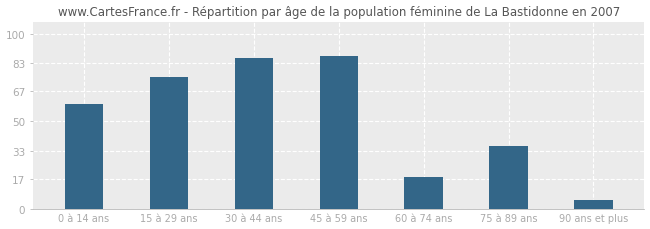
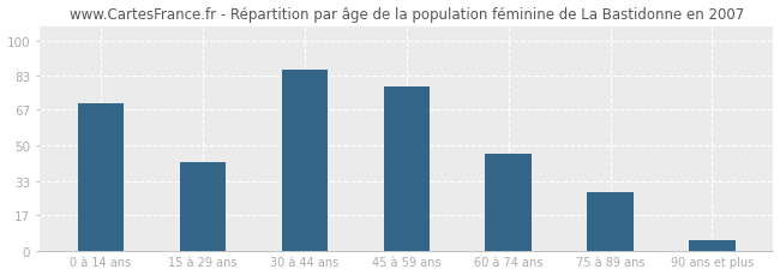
0 à 14 ans: 60 -> 70
15 à 29 ans: 75 -> 42
45 à 59 ans: 87 -> 78
60 à 74 ans: 18 -> 46
75 à 89 ans: 36 -> 28
